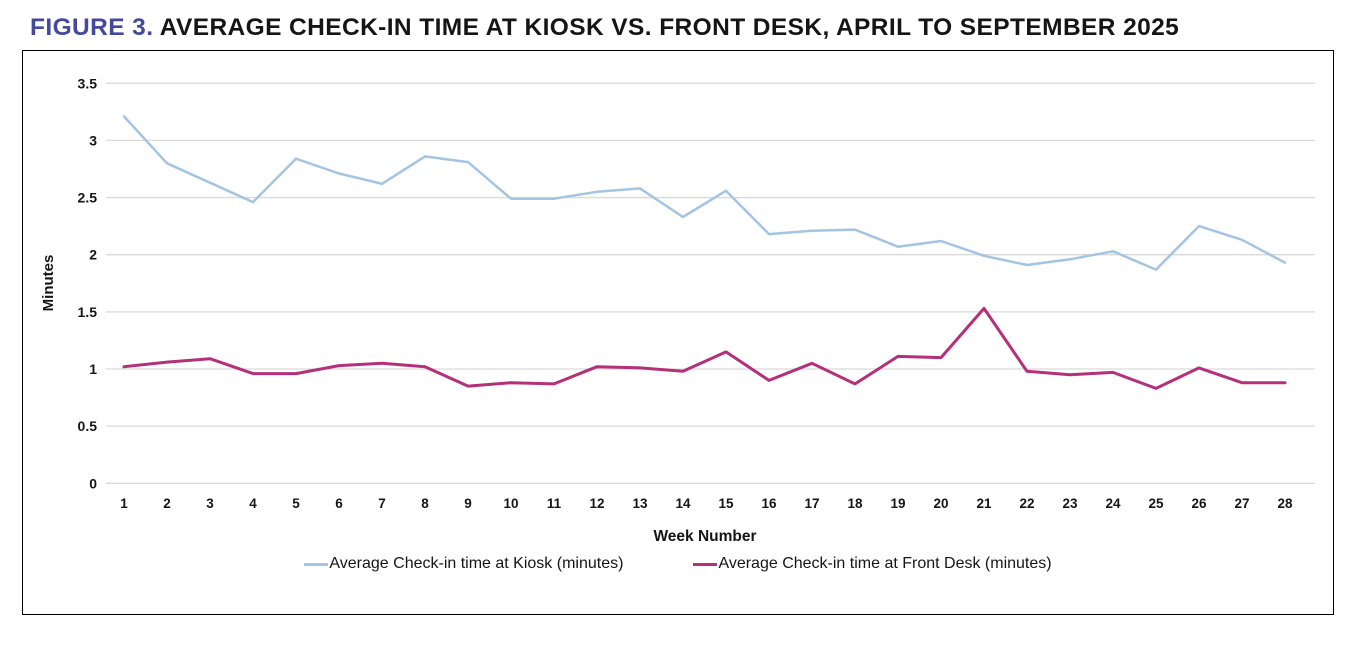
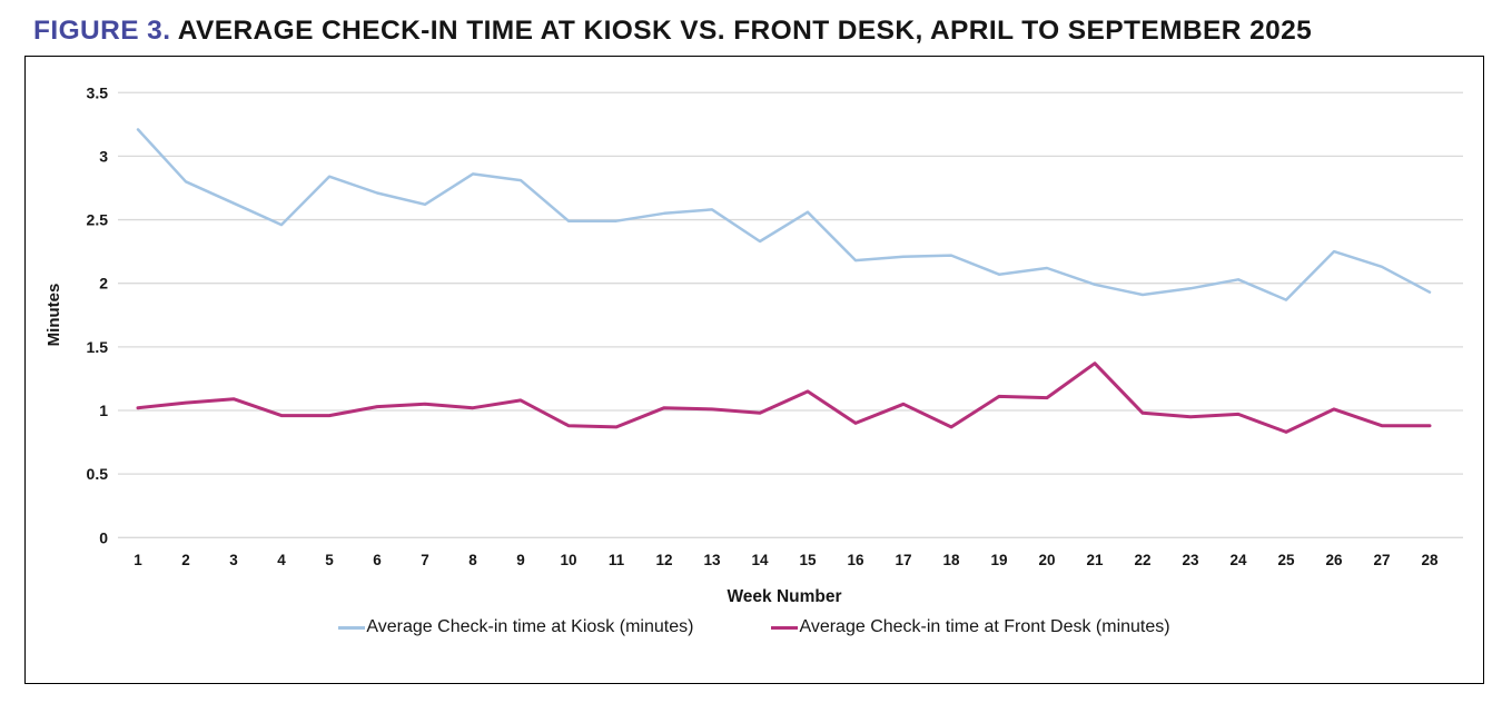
Average Check-in time at Front Desk (minutes)/9: 0.85 -> 1.08
Average Check-in time at Front Desk (minutes)/21: 1.53 -> 1.37
